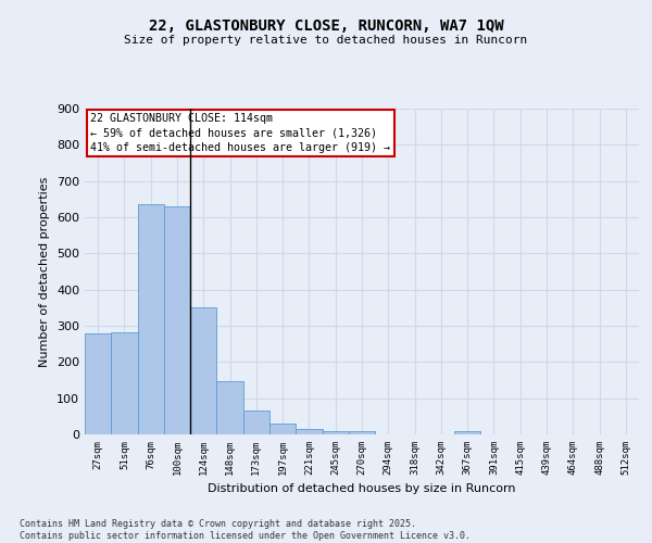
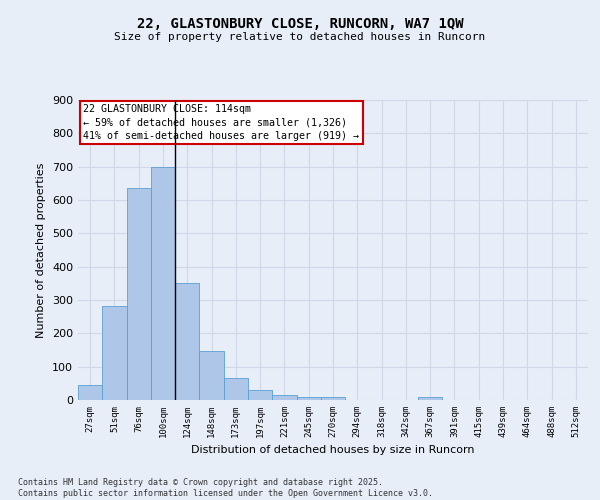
27sqm: 280 -> 44
100sqm: 630 -> 700
